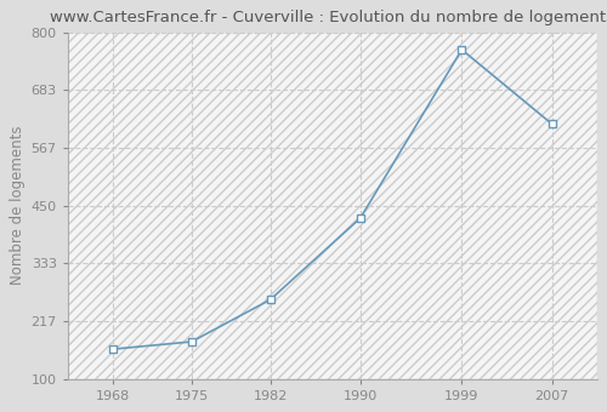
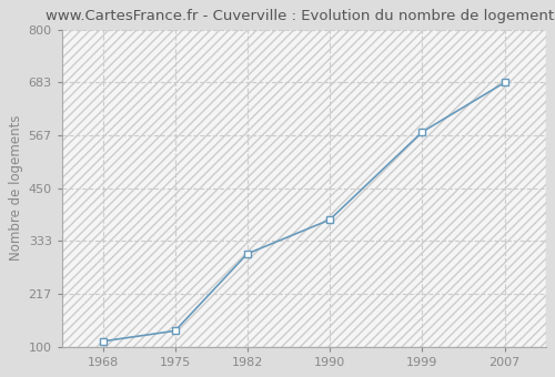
1968: 160 -> 112
1975: 175 -> 135
1982: 260 -> 305
1990: 425 -> 380
1999: 765 -> 574
2007: 615 -> 683
